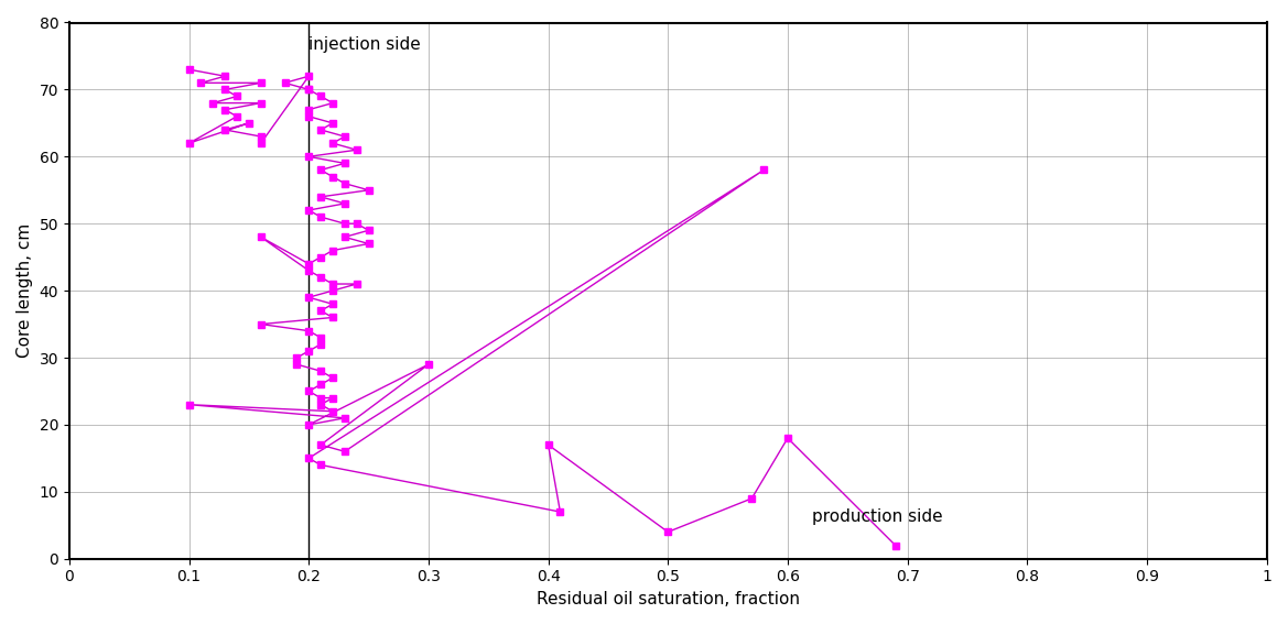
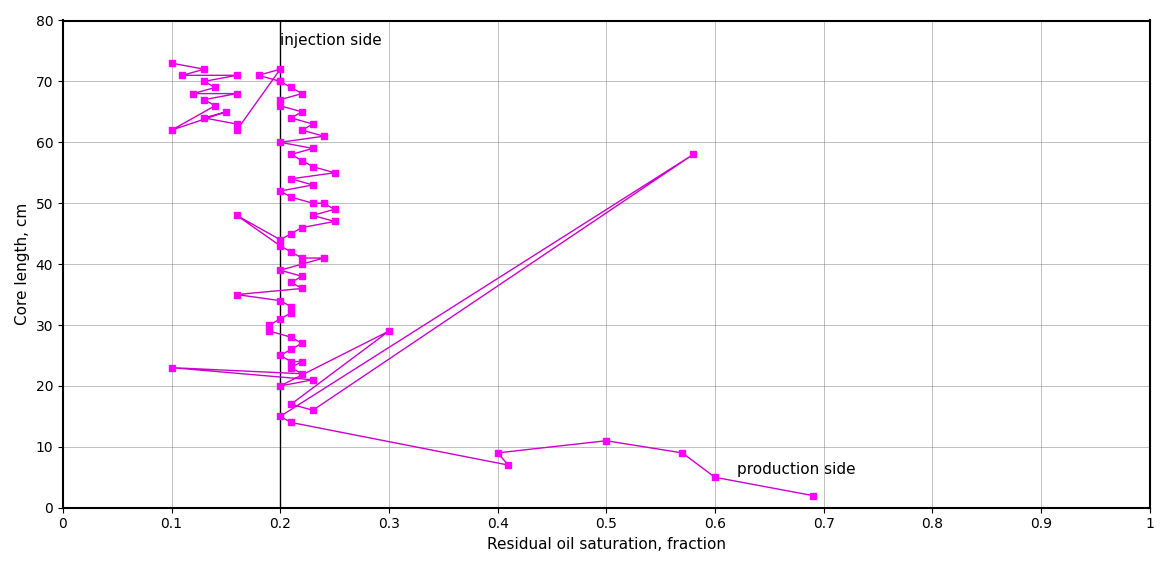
0.4: 17 -> 9
0.5: 4 -> 11
0.6: 18 -> 5
